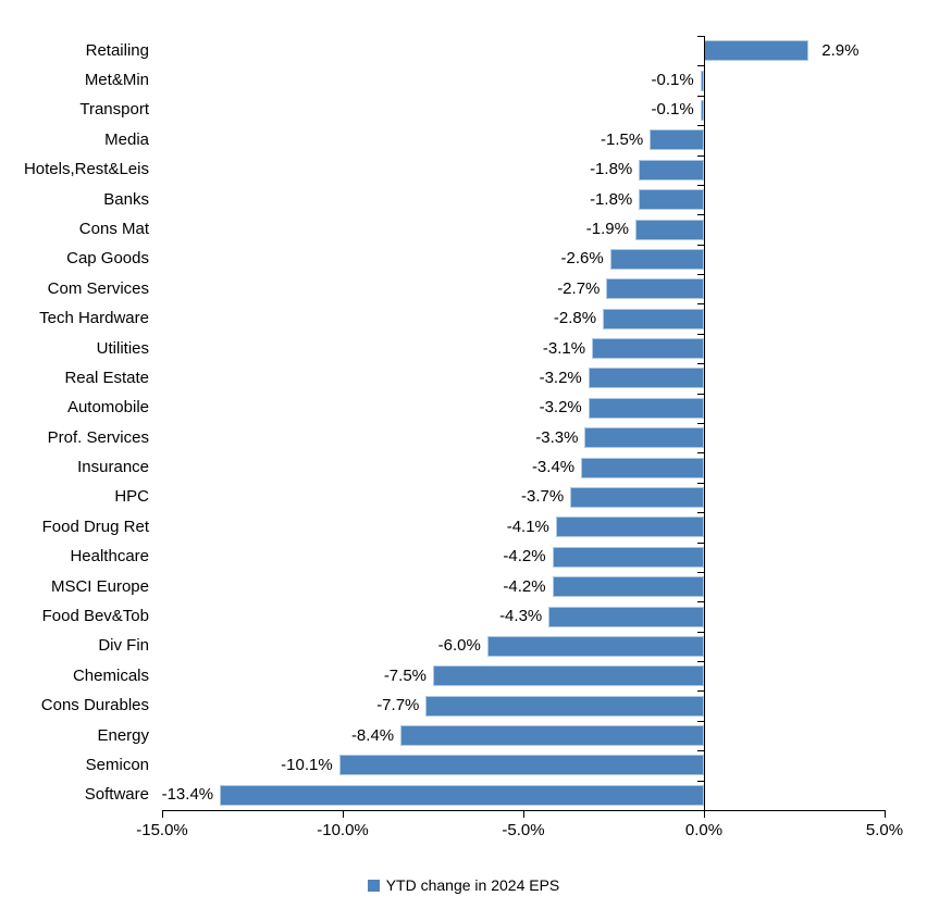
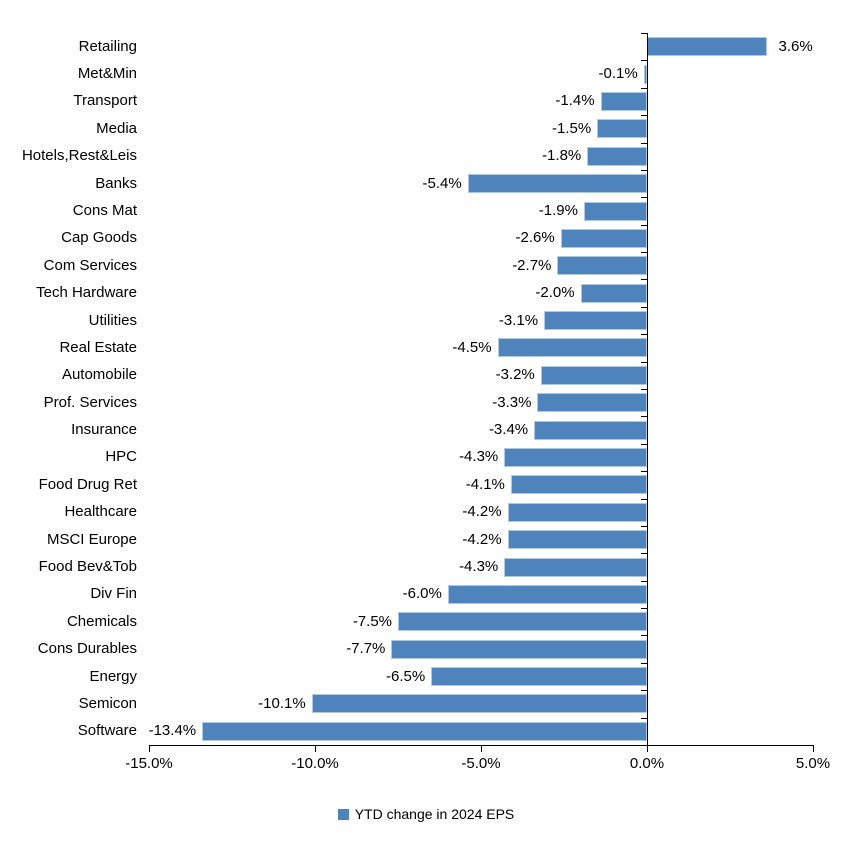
Retailing: 2.9% -> 3.6%
Transport: -0.1% -> -1.4%
Banks: -1.8% -> -5.4%
Tech Hardware: -2.8% -> -2.0%
Real Estate: -3.2% -> -4.5%
HPC: -3.7% -> -4.3%
Energy: -8.4% -> -6.5%
